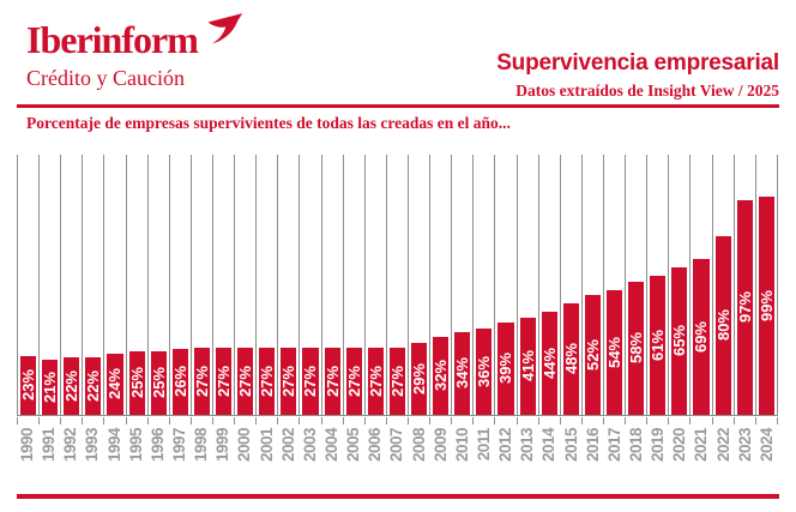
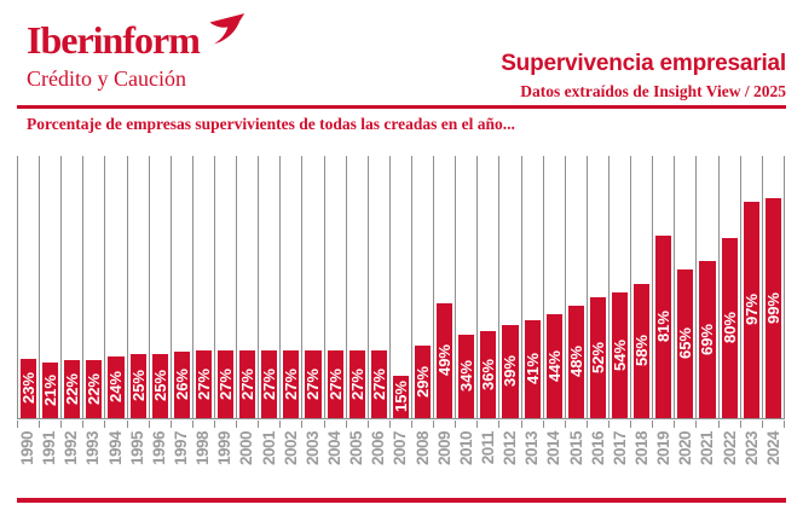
2007: 27% -> 15%
2009: 32% -> 49%
2019: 61% -> 81%
